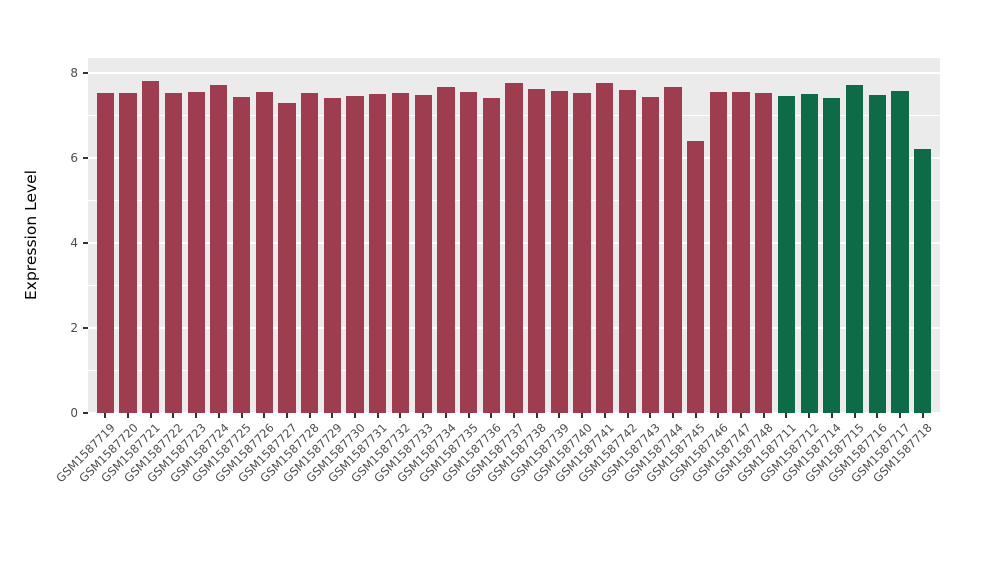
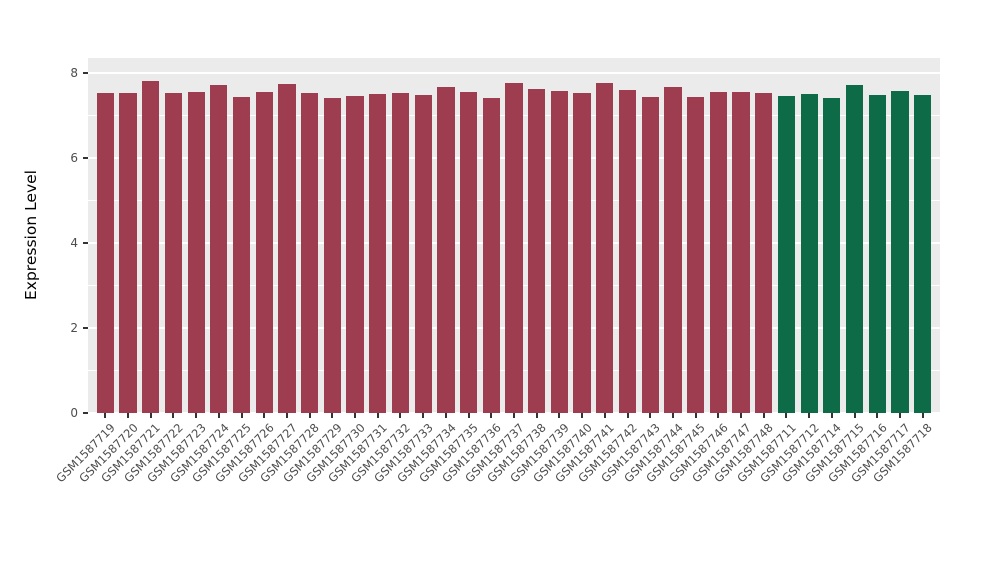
GSM1587727: 7.3 -> 7.7
GSM1587745: 6.4 -> 7.4
GSM1587718: 6.2 -> 7.5
